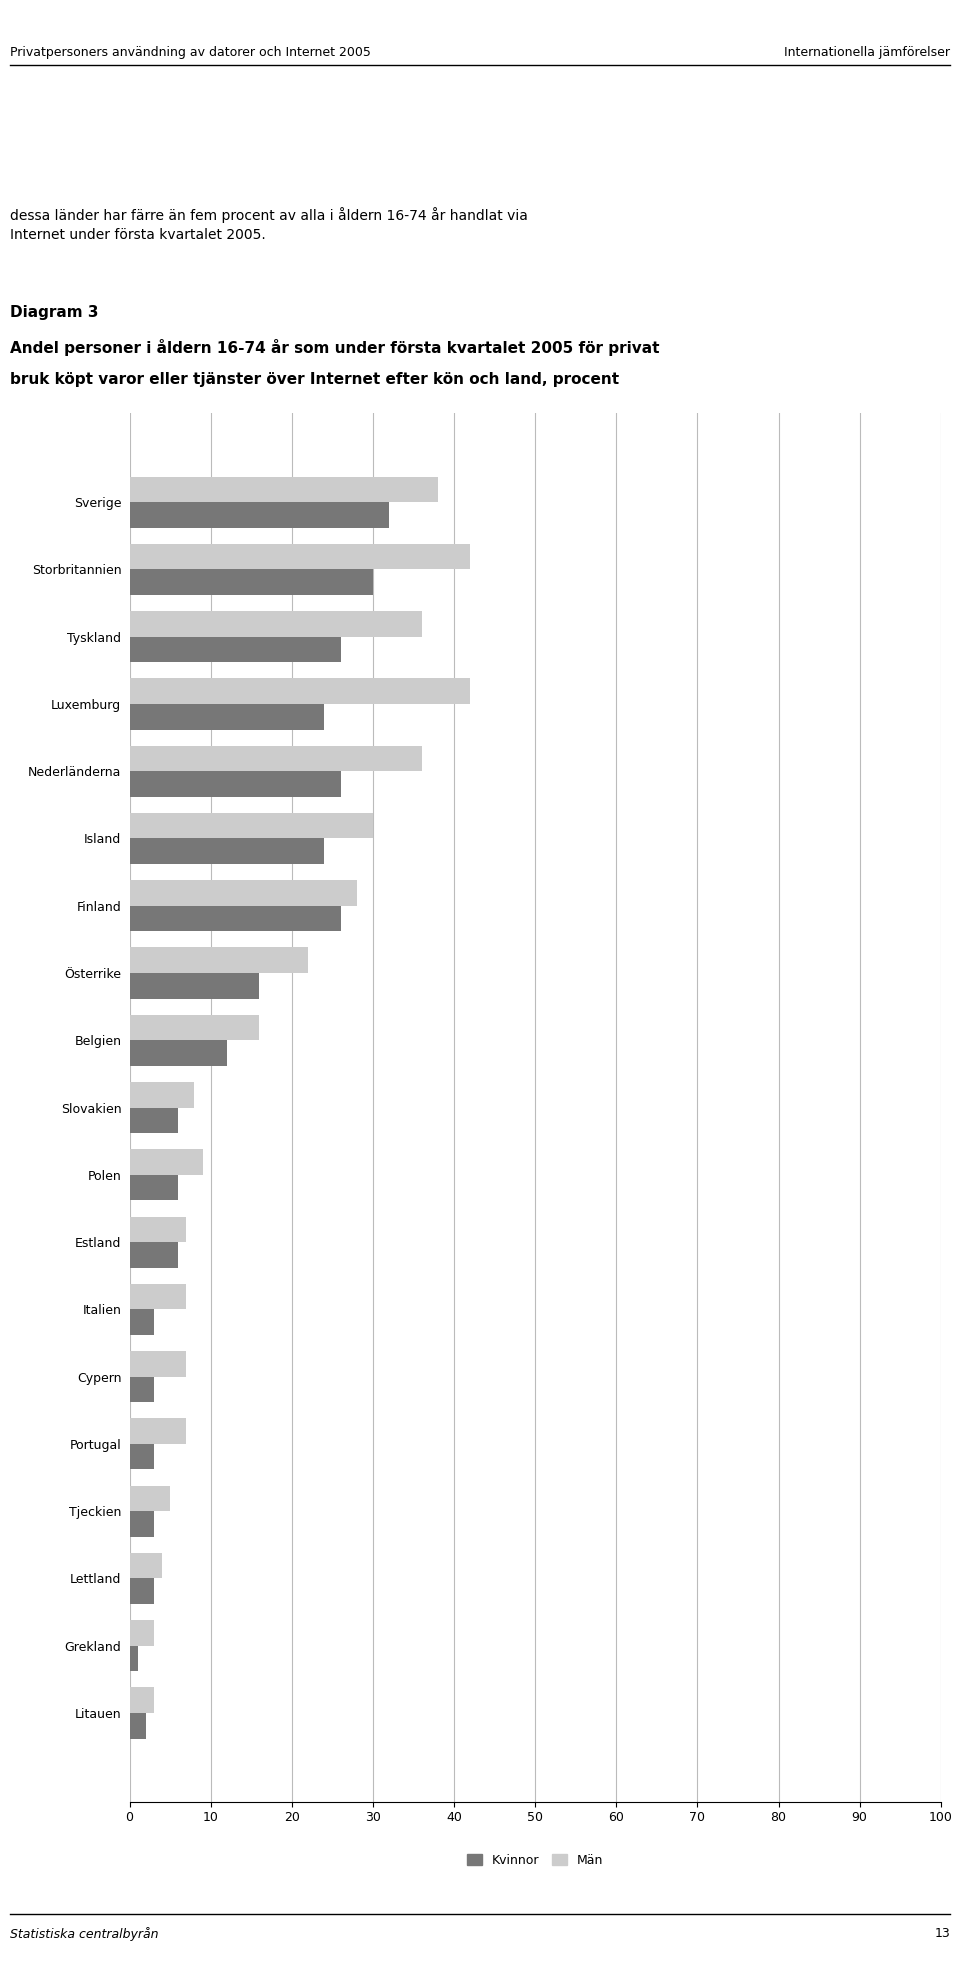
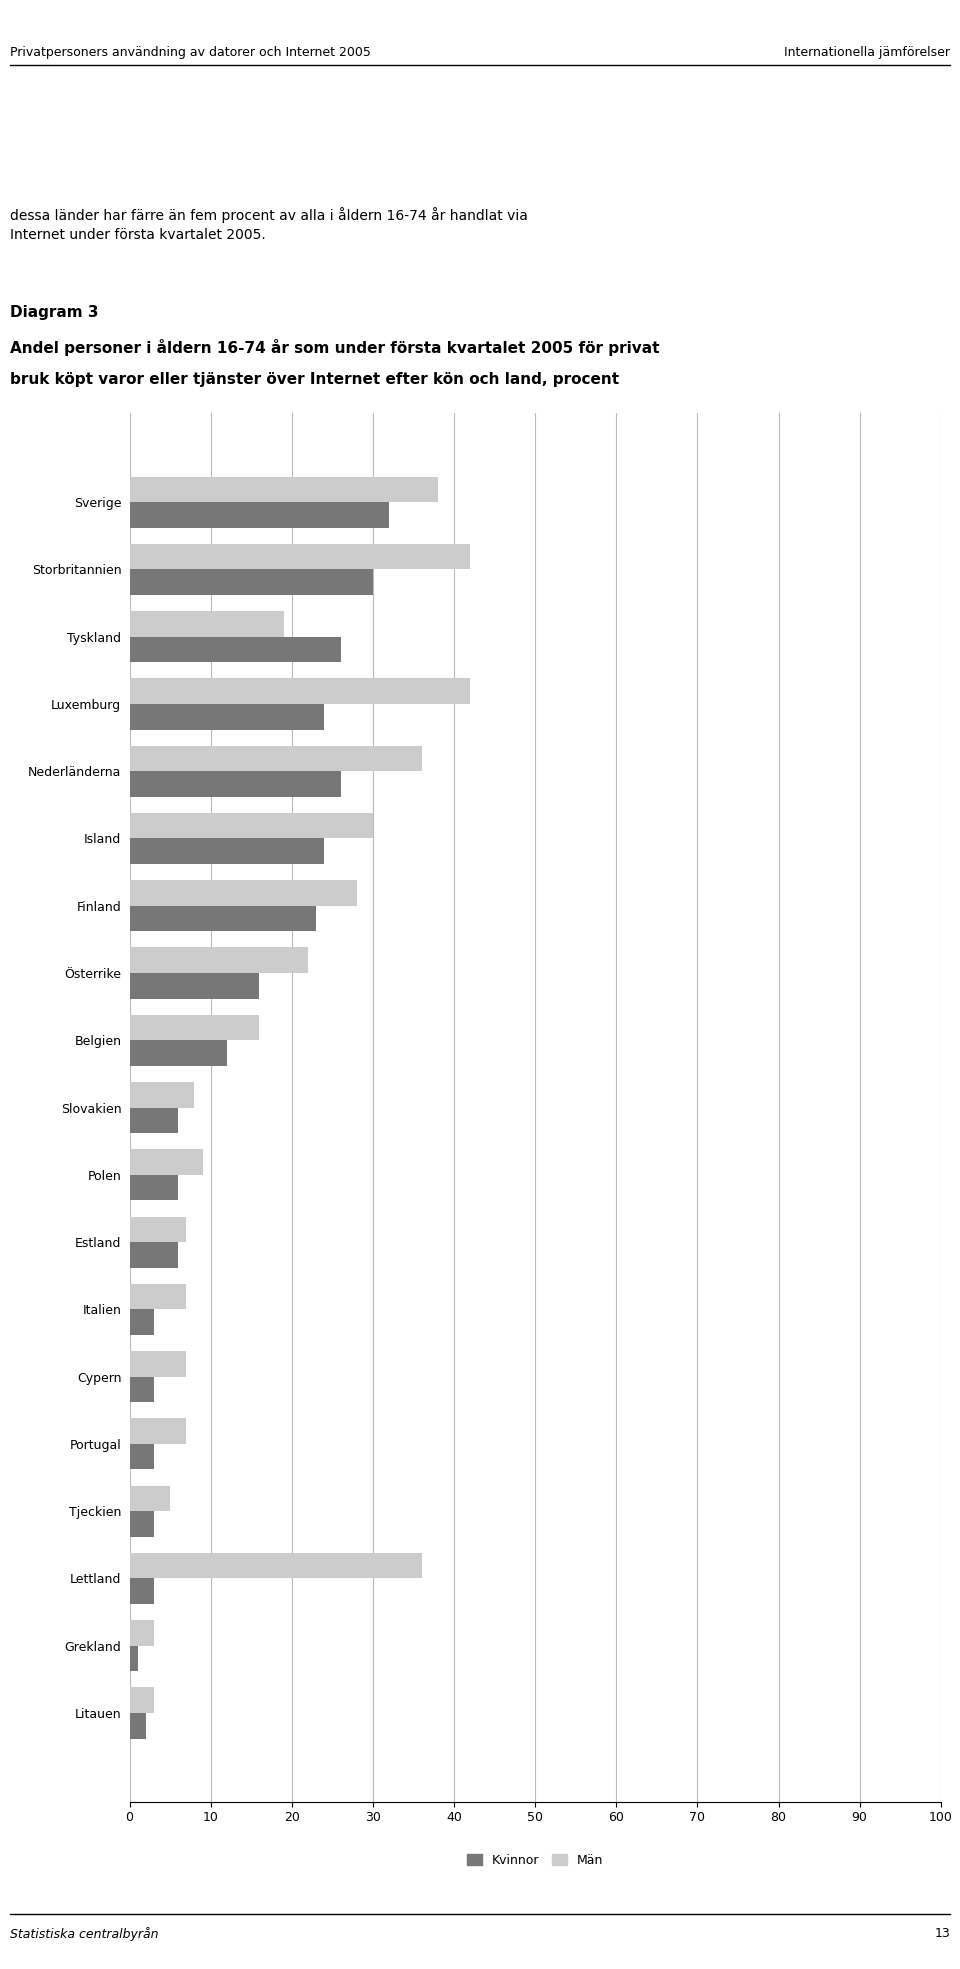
Män/Tyskland: 36 -> 19
Kvinnor/Finland: 26 -> 23
Män/Lettland: 4 -> 36
